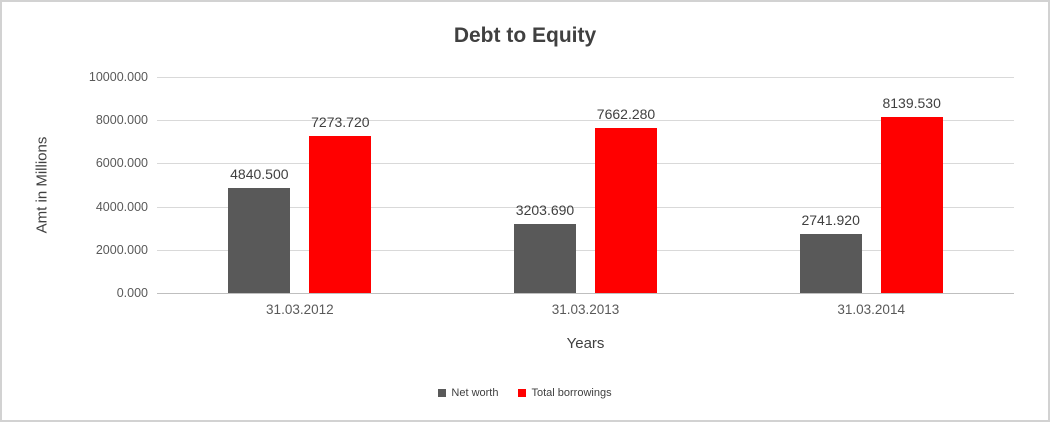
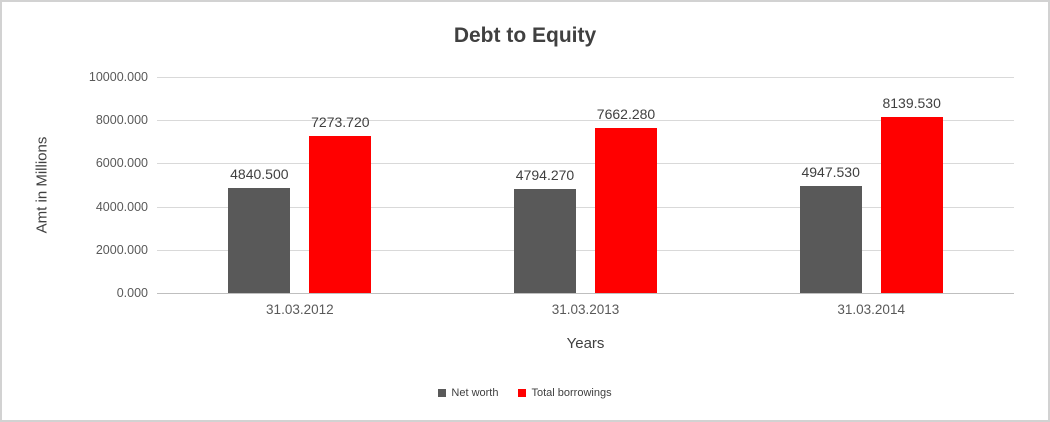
Net worth/31.03.2013: 3203.690 -> 4794.270
Net worth/31.03.2014: 2741.920 -> 4947.530
